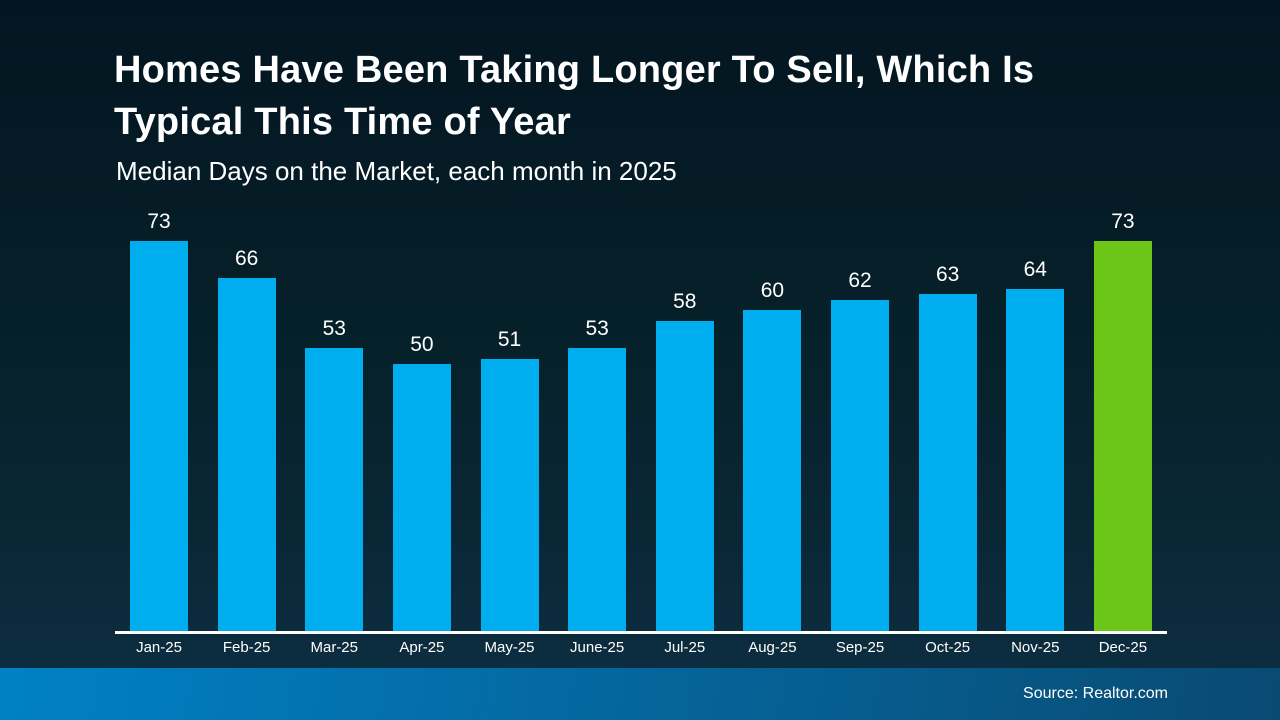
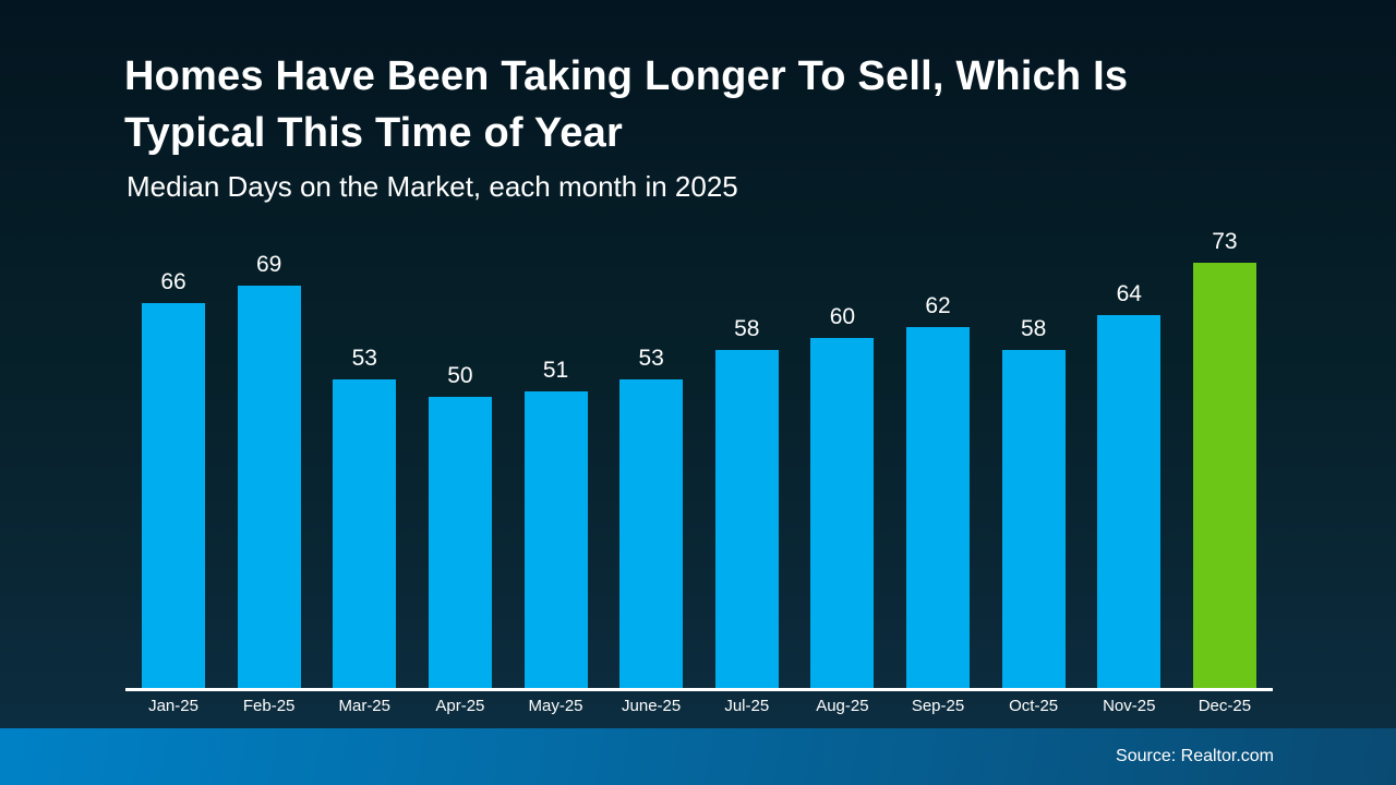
Jan-25: 73 -> 66
Feb-25: 66 -> 69
Oct-25: 63 -> 58
